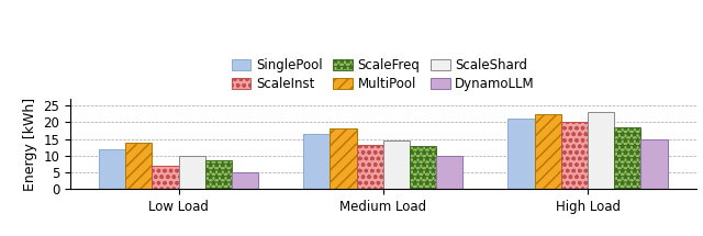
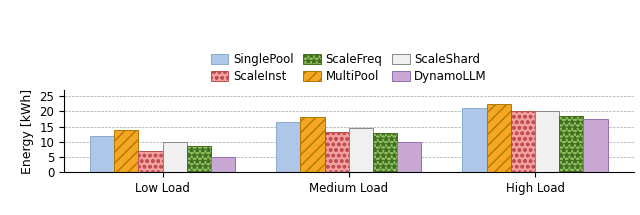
ScaleShard/High Load: 23.0 -> 20.0
DynamoLLM/High Load: 15.0 -> 17.5
